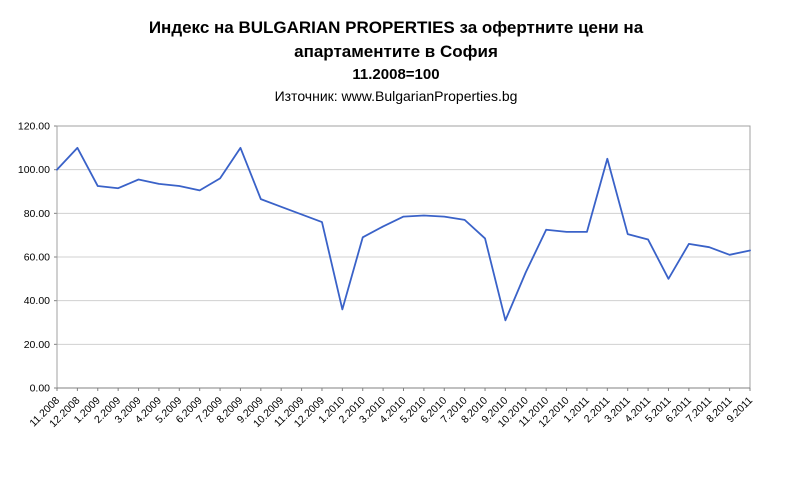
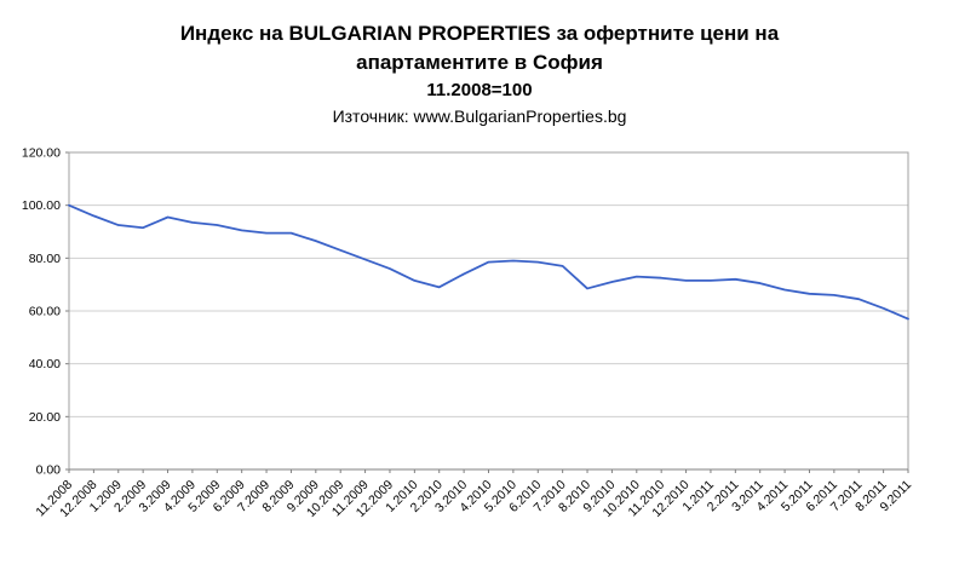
12.2008: 110 -> 96
7.2009: 96 -> 90
8.2009: 110 -> 90
1.2010: 36 -> 72
9.2010: 31 -> 71
10.2010: 53 -> 73
2.2011: 105 -> 72
5.2011: 50 -> 66
9.2011: 63 -> 57
